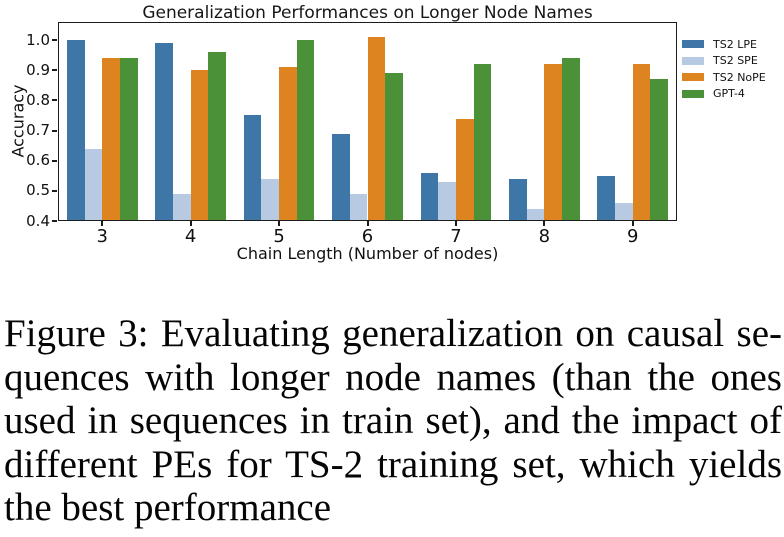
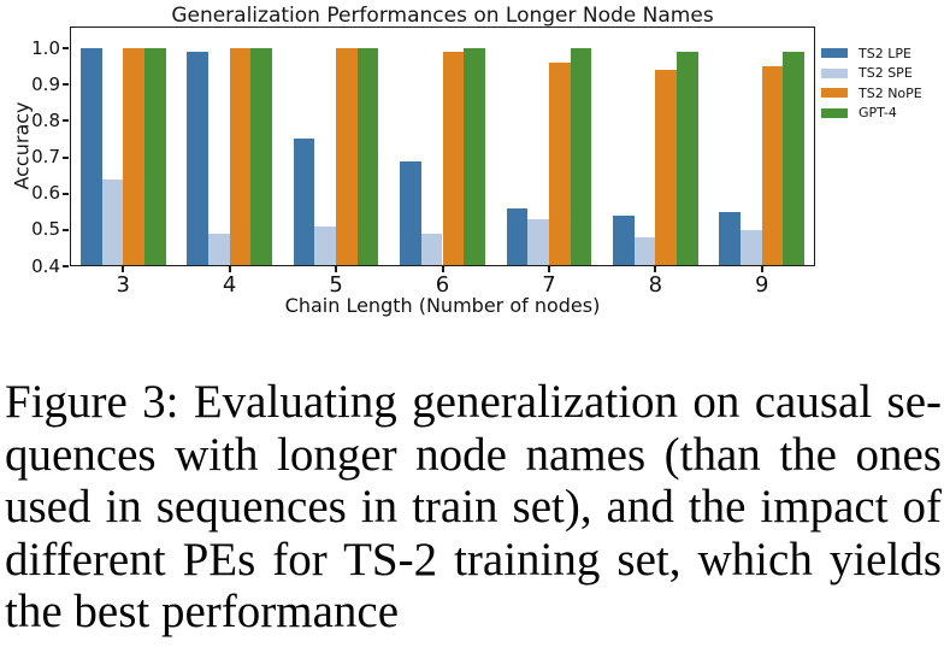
TS2 NoPE/3: 0.94 -> 1.00
GPT-4/3: 0.94 -> 1.00
TS2 NoPE/4: 0.90 -> 1.00
GPT-4/4: 0.96 -> 1.00
TS2 SPE/5: 0.54 -> 0.51
TS2 NoPE/5: 0.91 -> 1.00
TS2 NoPE/6: 1.01 -> 0.99
GPT-4/6: 0.89 -> 1.00
TS2 NoPE/7: 0.74 -> 0.96
GPT-4/7: 0.92 -> 1.00
TS2 SPE/8: 0.44 -> 0.48
TS2 NoPE/8: 0.92 -> 0.94
GPT-4/8: 0.94 -> 0.99
TS2 SPE/9: 0.46 -> 0.50
TS2 NoPE/9: 0.92 -> 0.95
GPT-4/9: 0.87 -> 0.99
